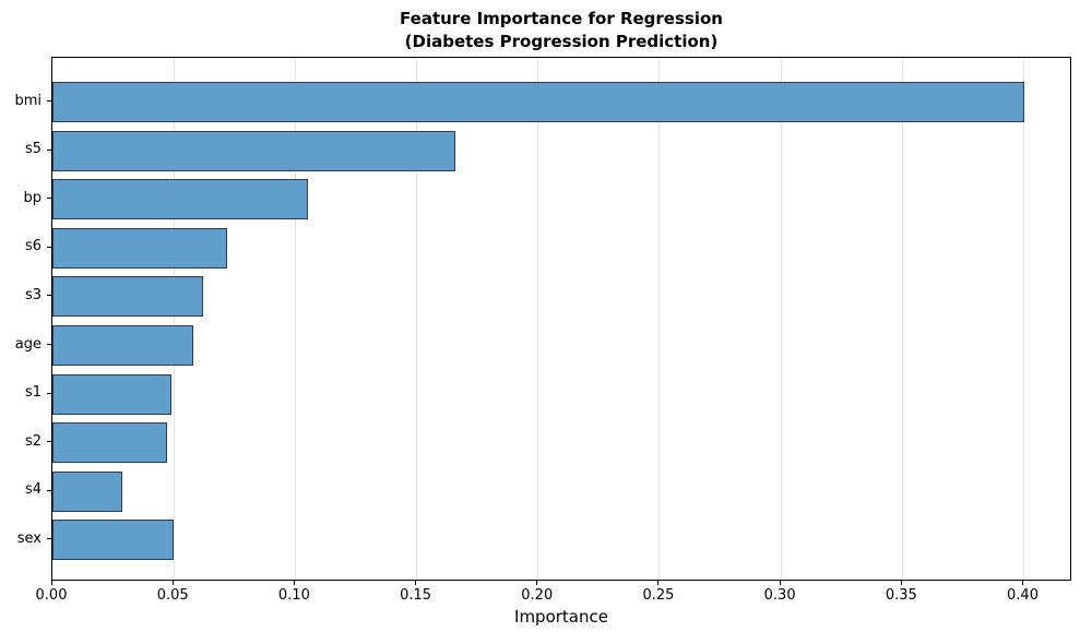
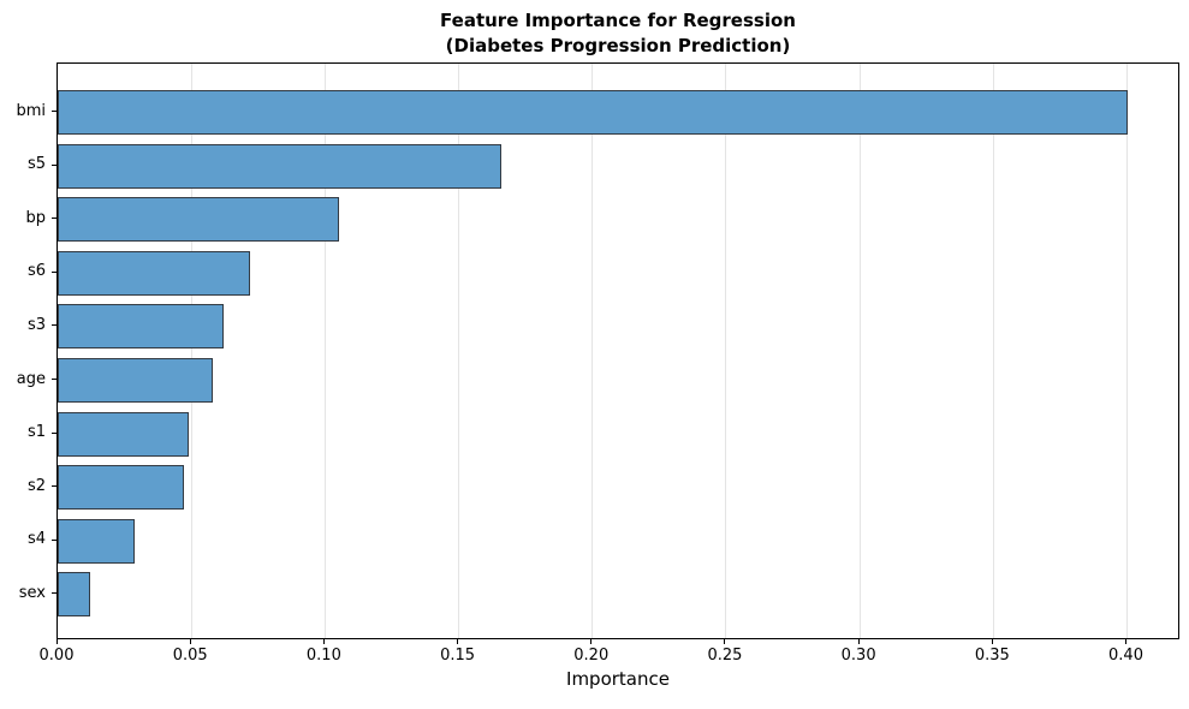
sex: 0.050 -> 0.012
